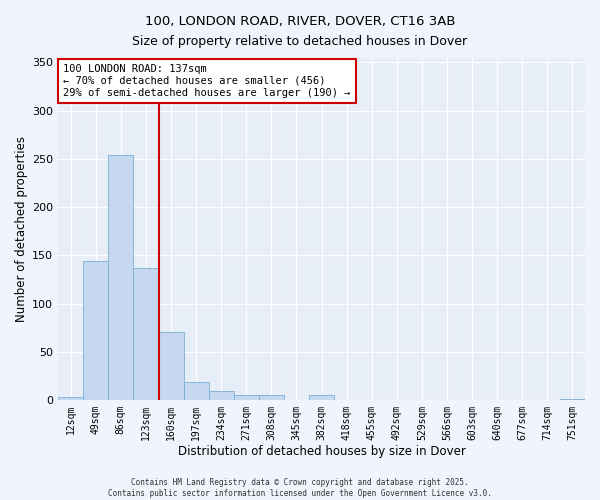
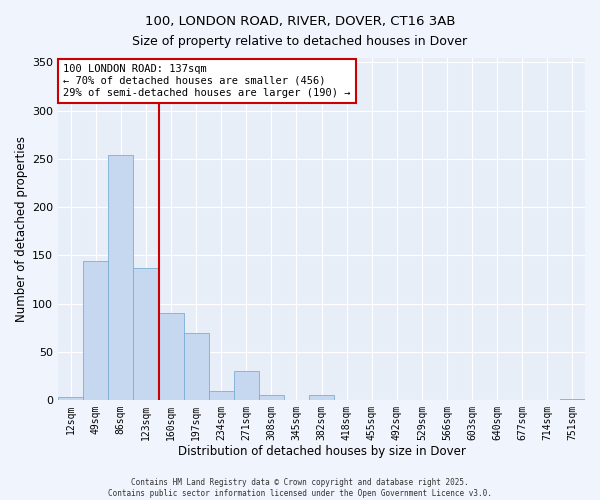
160sqm: 71 -> 90
197sqm: 19 -> 70
271sqm: 5 -> 30
